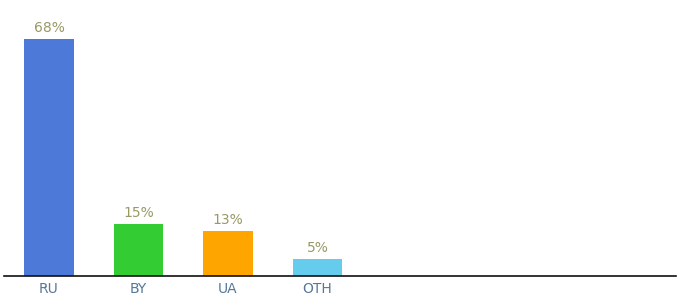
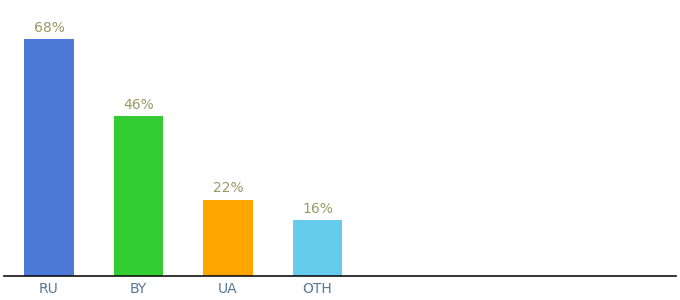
BY: 15% -> 46%
UA: 13% -> 22%
OTH: 5% -> 16%
